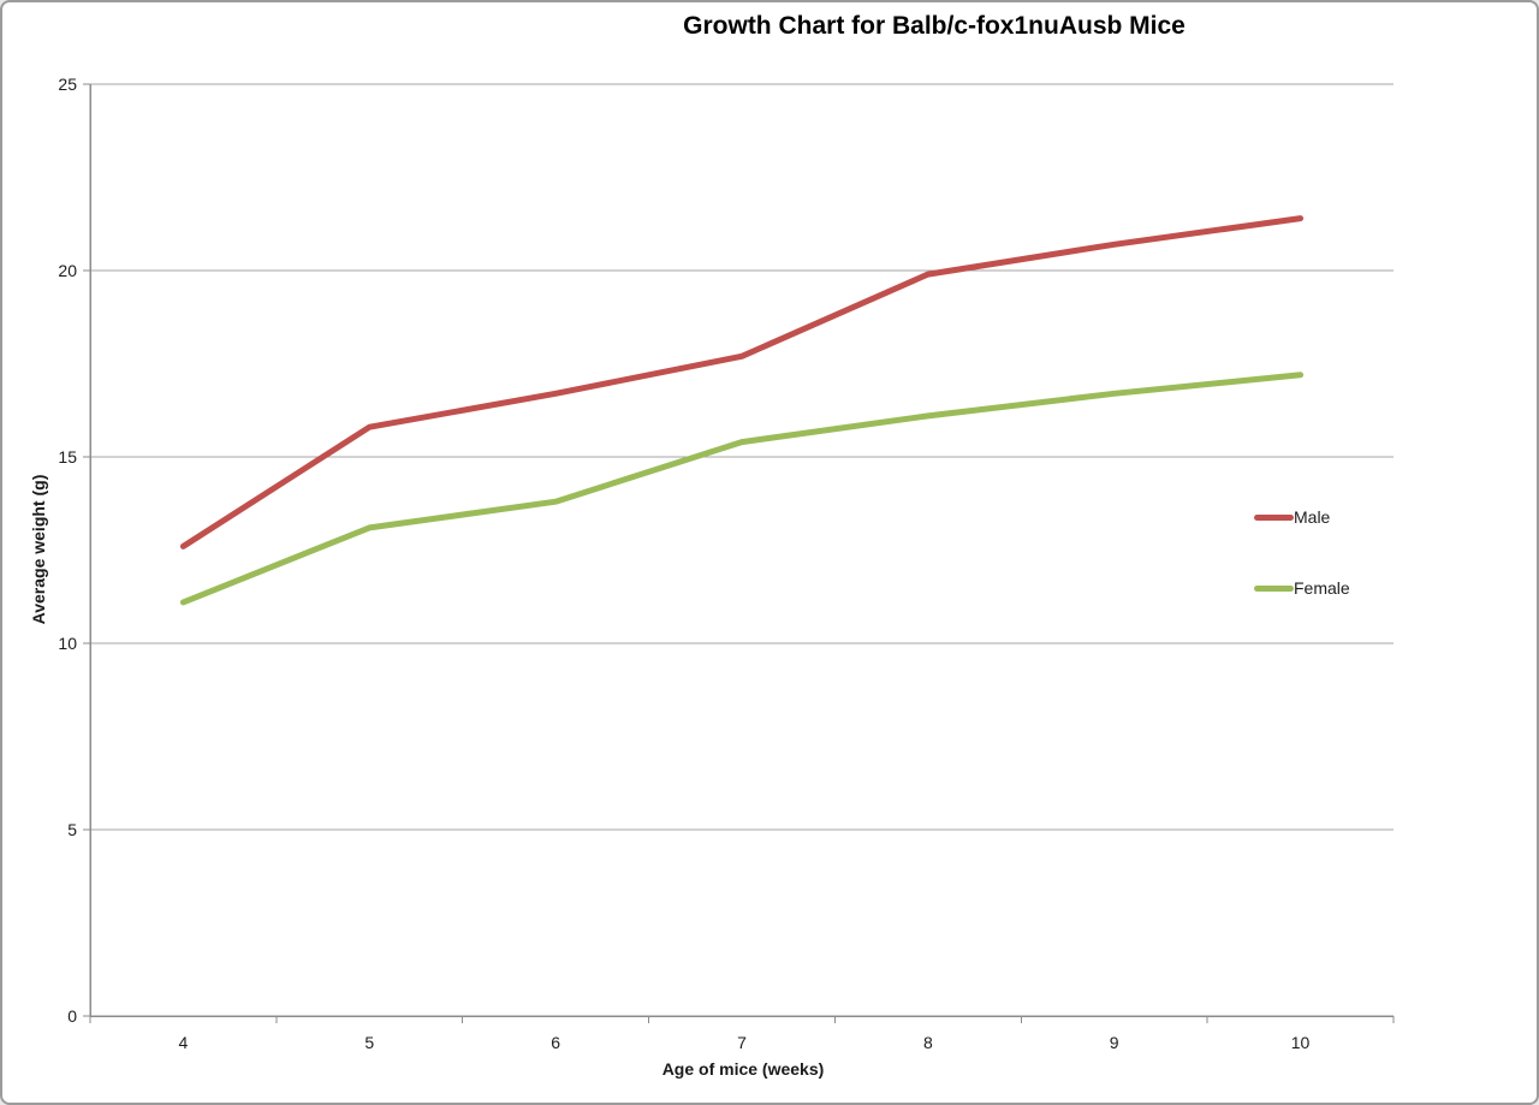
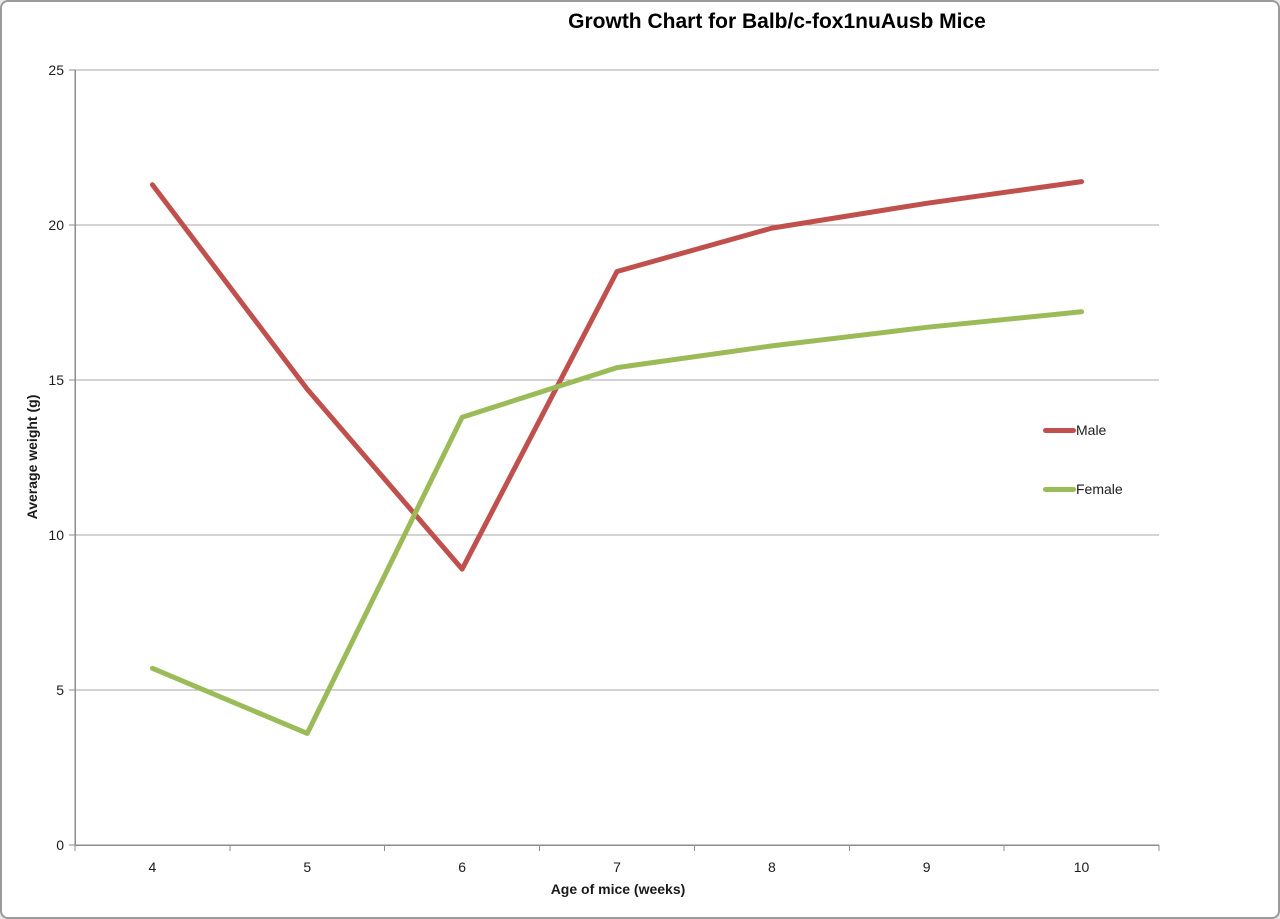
Male/4: 12.6 -> 21.3
Female/4: 11.1 -> 5.7
Male/5: 15.8 -> 14.7
Female/5: 13.1 -> 3.6
Male/6: 16.7 -> 8.9
Male/7: 17.7 -> 18.5
